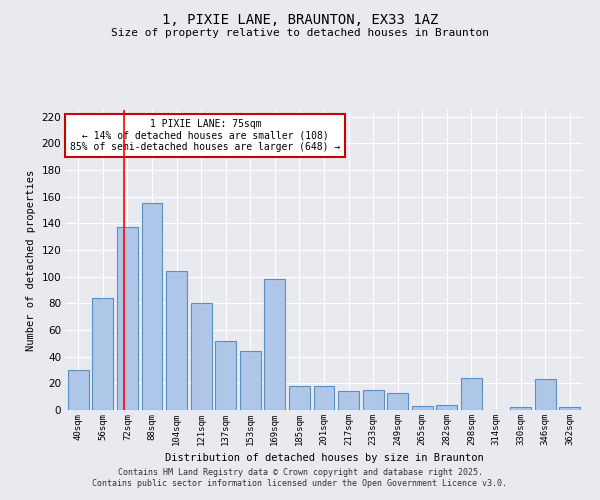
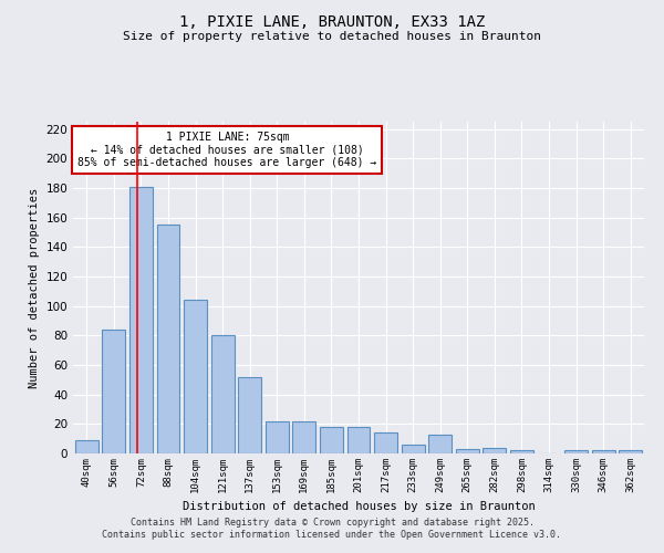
40sqm: 30 -> 9
72sqm: 137 -> 181
153sqm: 44 -> 22
169sqm: 98 -> 22
233sqm: 15 -> 6
298sqm: 24 -> 2
346sqm: 23 -> 2
